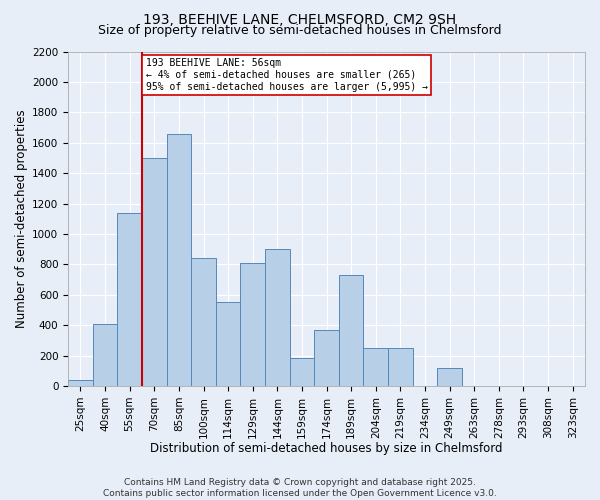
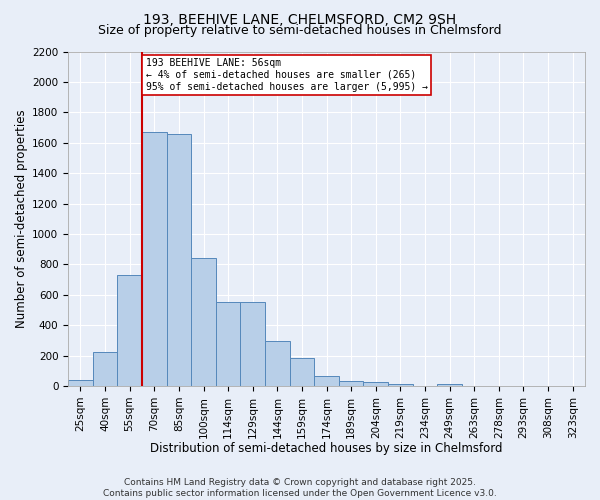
40sqm: 410 -> 220
55sqm: 1140 -> 730
70sqm: 1500 -> 1670
129sqm: 810 -> 560
144sqm: 900 -> 300
174sqm: 370 -> 60
189sqm: 730 -> 40
204sqm: 250 -> 20
219sqm: 250 -> 20
249sqm: 120 -> 10
